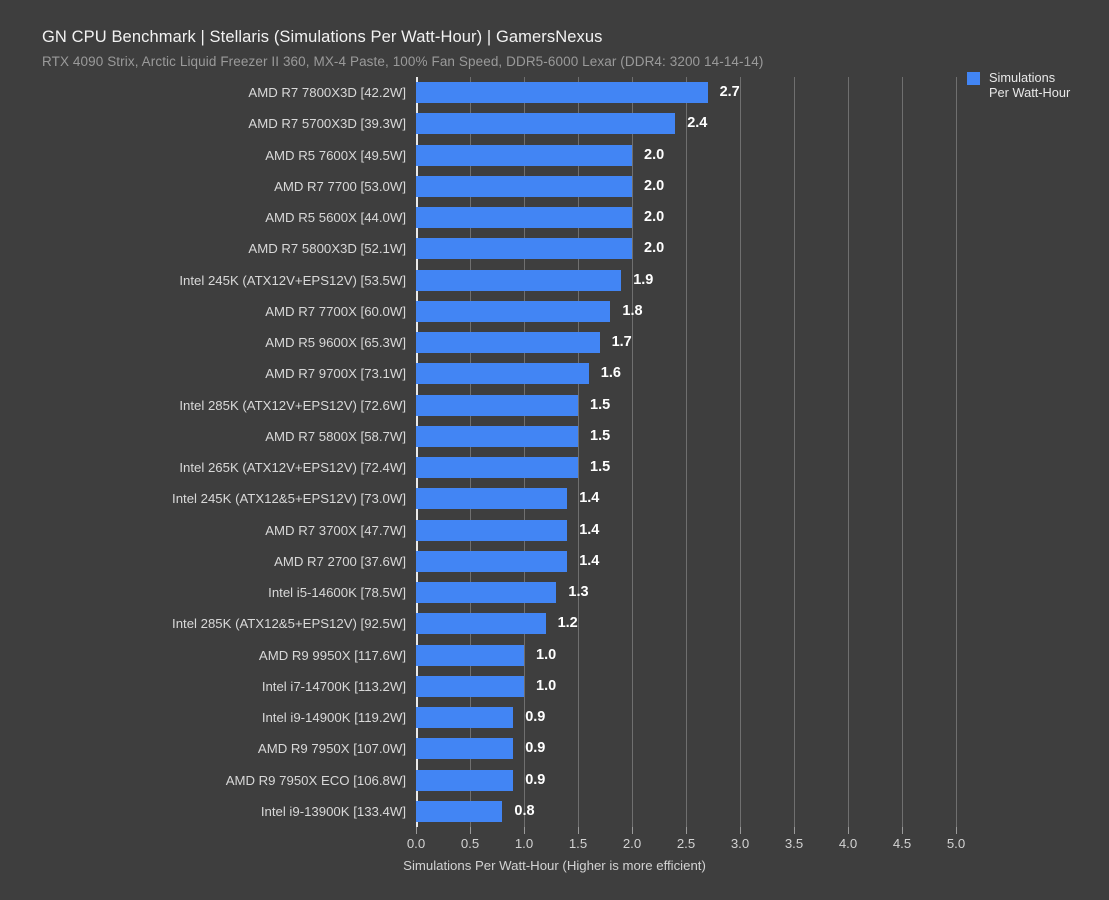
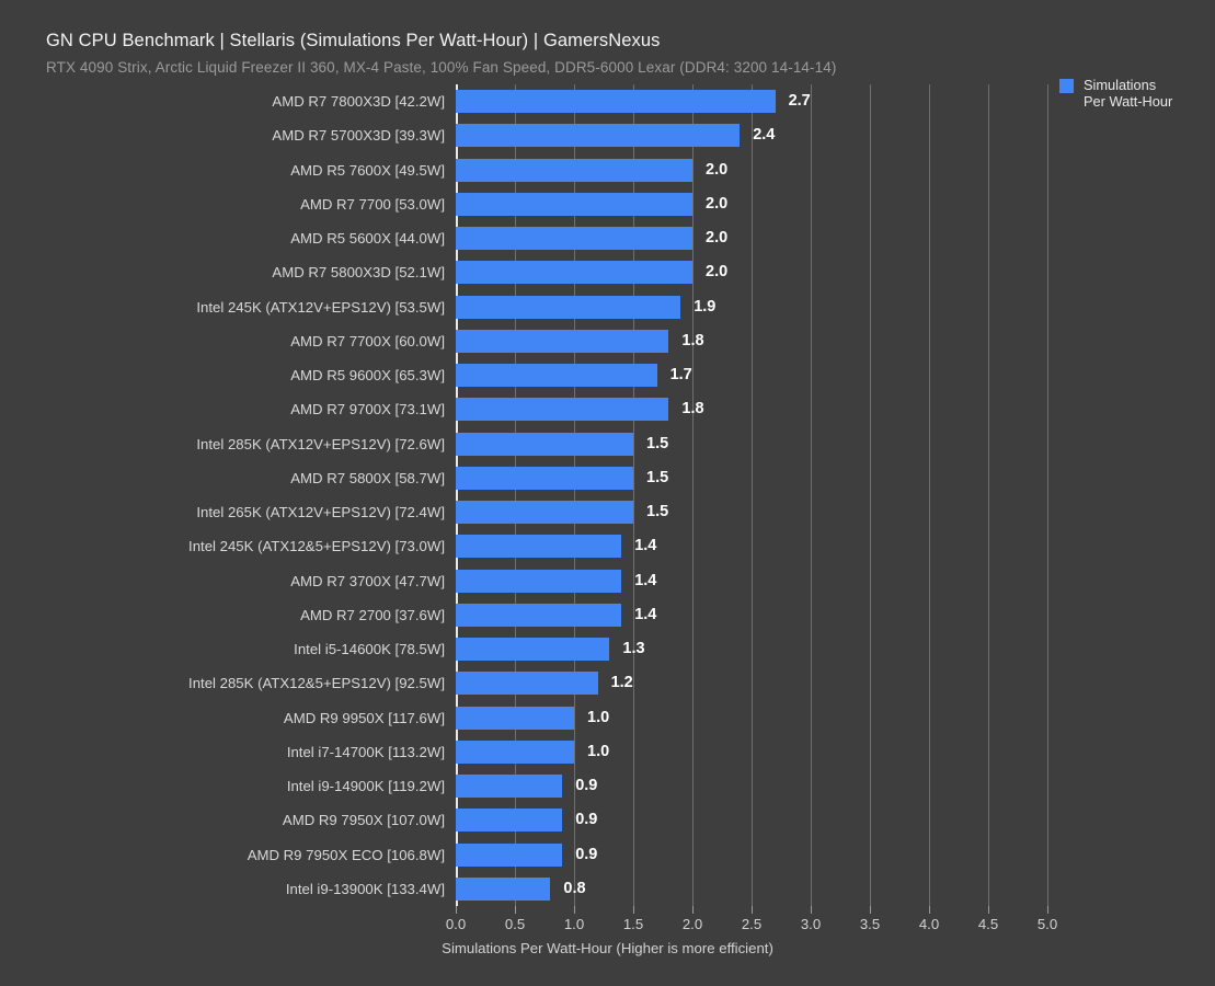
AMD R7 9700X [73.1W]: 1.6 -> 1.8
